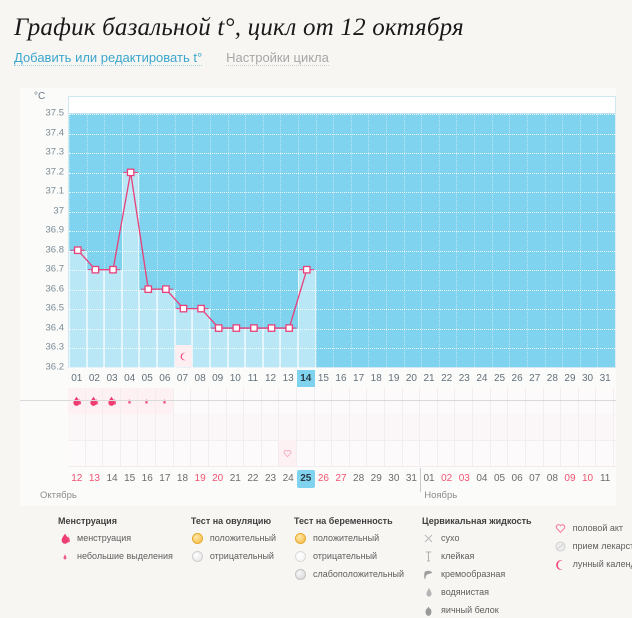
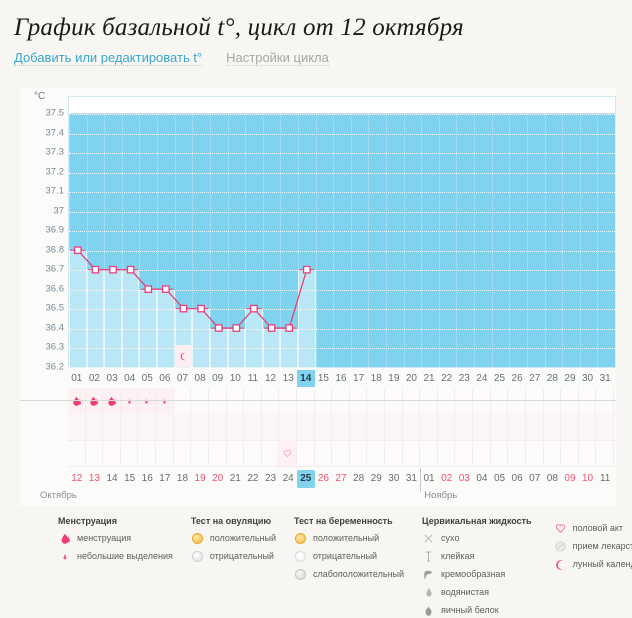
04: 37.2 -> 36.7
11: 36.4 -> 36.5
